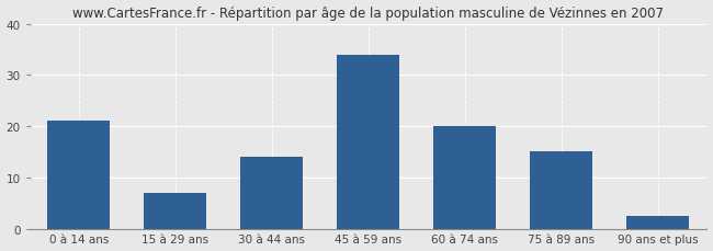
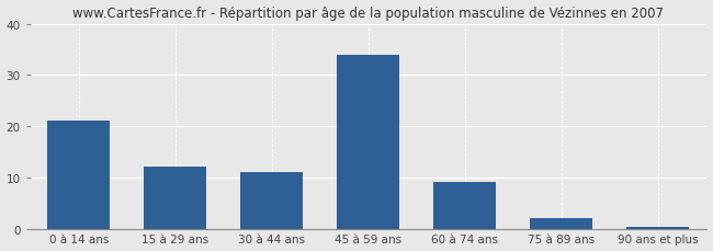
15 à 29 ans: 7.0 -> 12.0
30 à 44 ans: 14.0 -> 11.0
60 à 74 ans: 20.0 -> 9.0
75 à 89 ans: 15.0 -> 2.0
90 ans et plus: 2.5 -> 0.4
